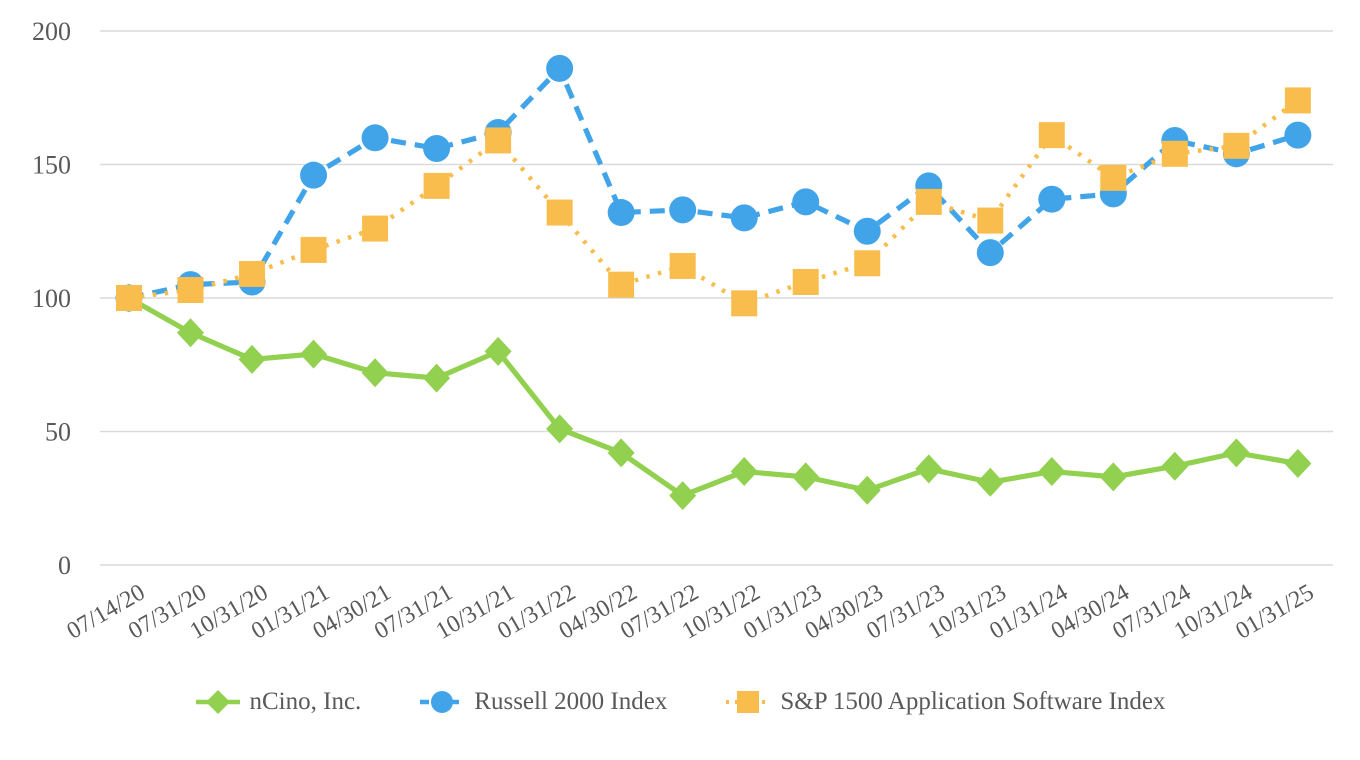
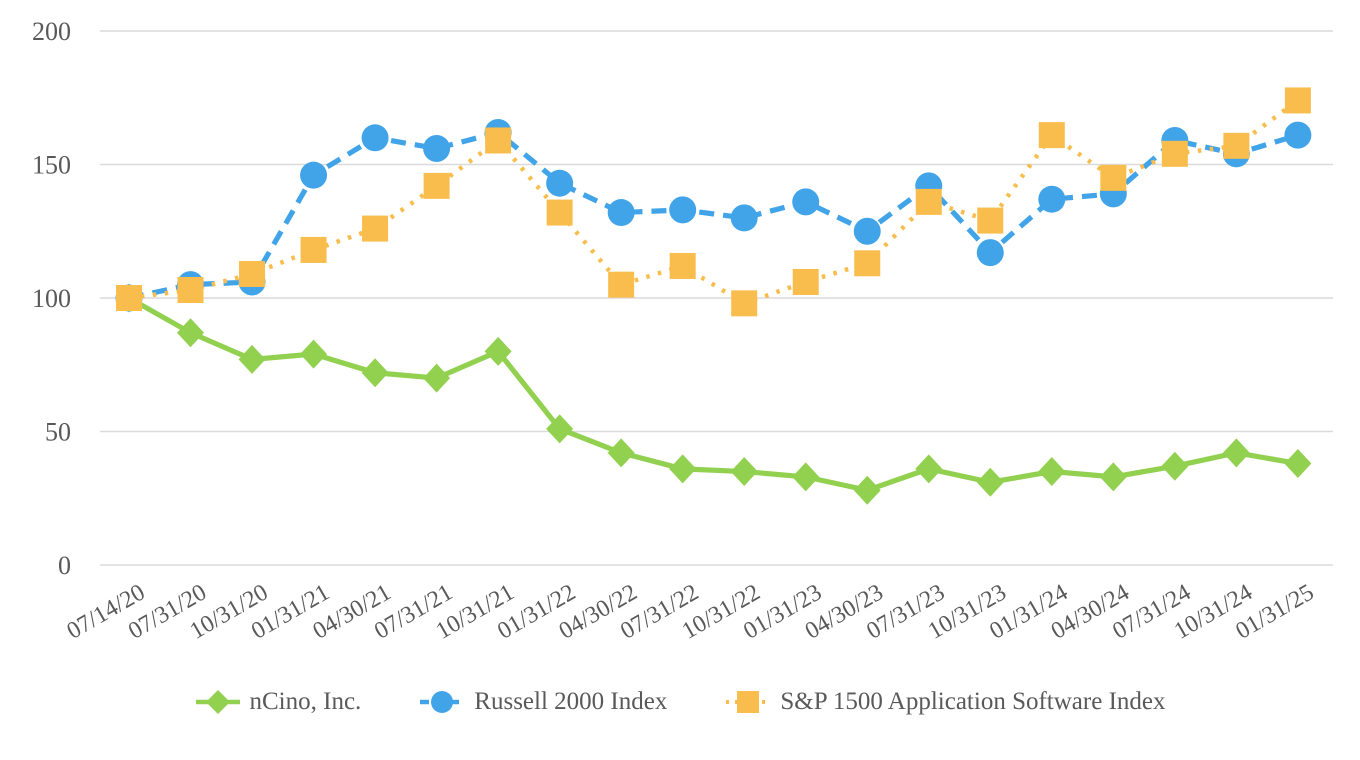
Russell 2000 Index/01/31/22: 186 -> 143
nCino, Inc./07/31/22: 26 -> 36
